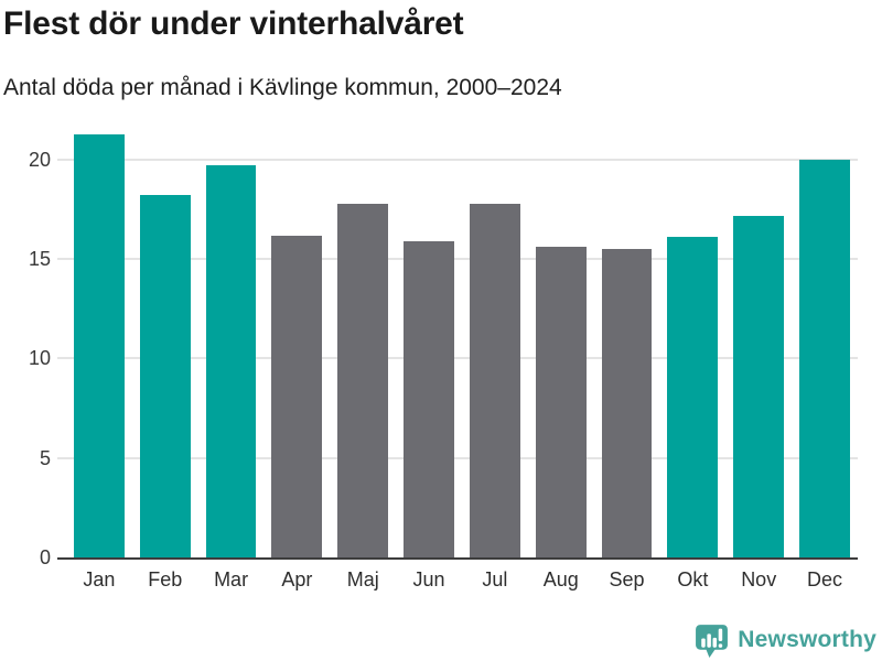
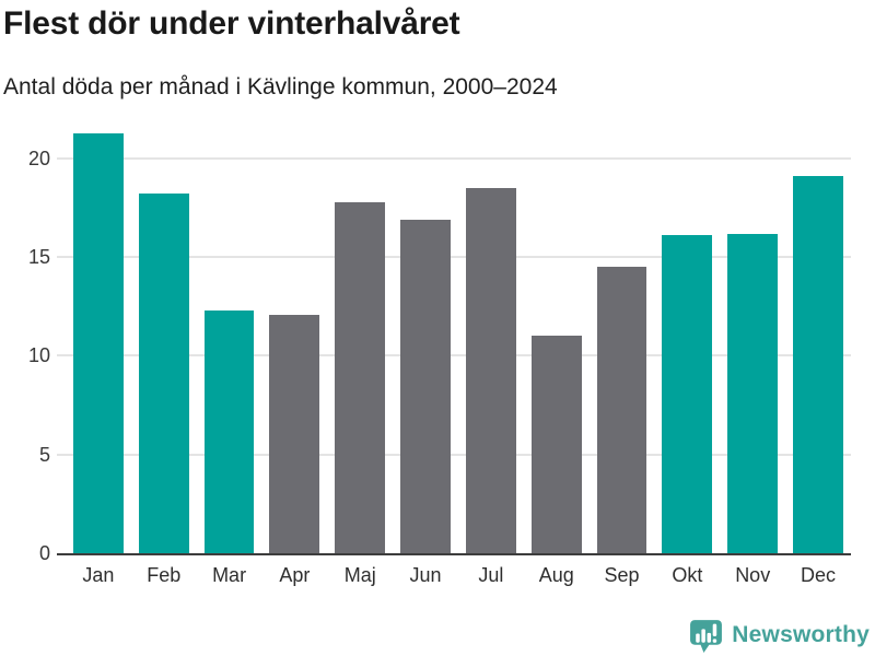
Mar: 19.7 -> 12.3
Apr: 16.2 -> 12.1
Jun: 15.9 -> 16.9
Jul: 17.8 -> 18.5
Aug: 15.6 -> 11.0
Sep: 15.5 -> 14.5
Nov: 17.2 -> 16.2
Dec: 20.0 -> 19.1
